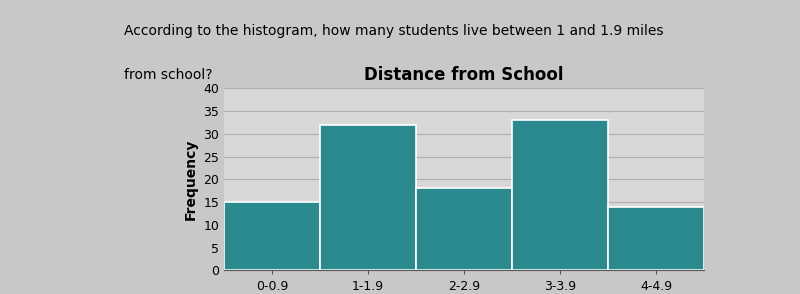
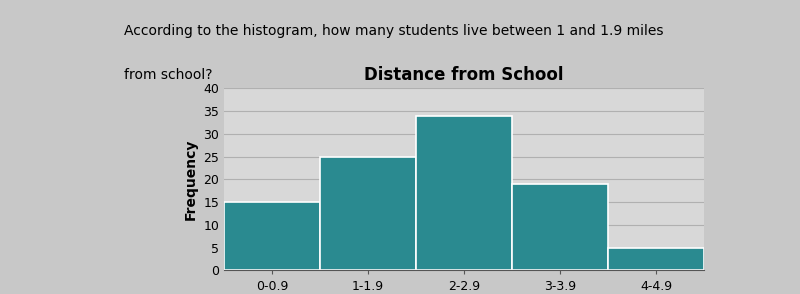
1-1.9: 32 -> 25
2-2.9: 18 -> 34
3-3.9: 33 -> 19
4-4.9: 14 -> 5
